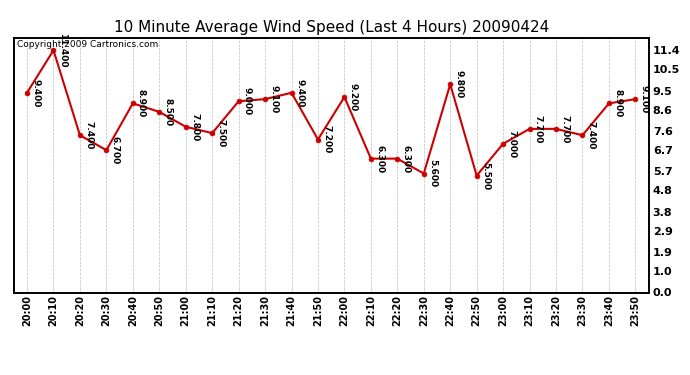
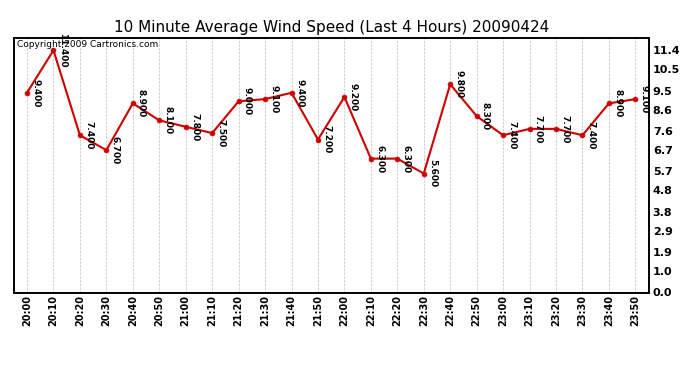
20:50: 8.500 -> 8.100
22:50: 5.500 -> 8.300
23:00: 7.000 -> 7.400
